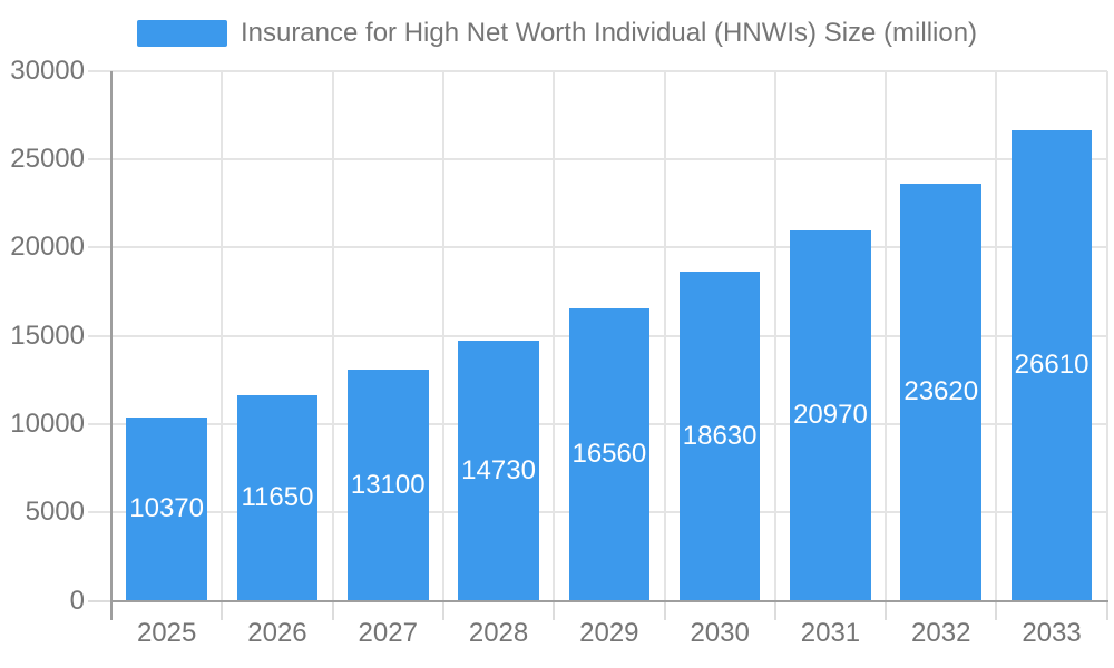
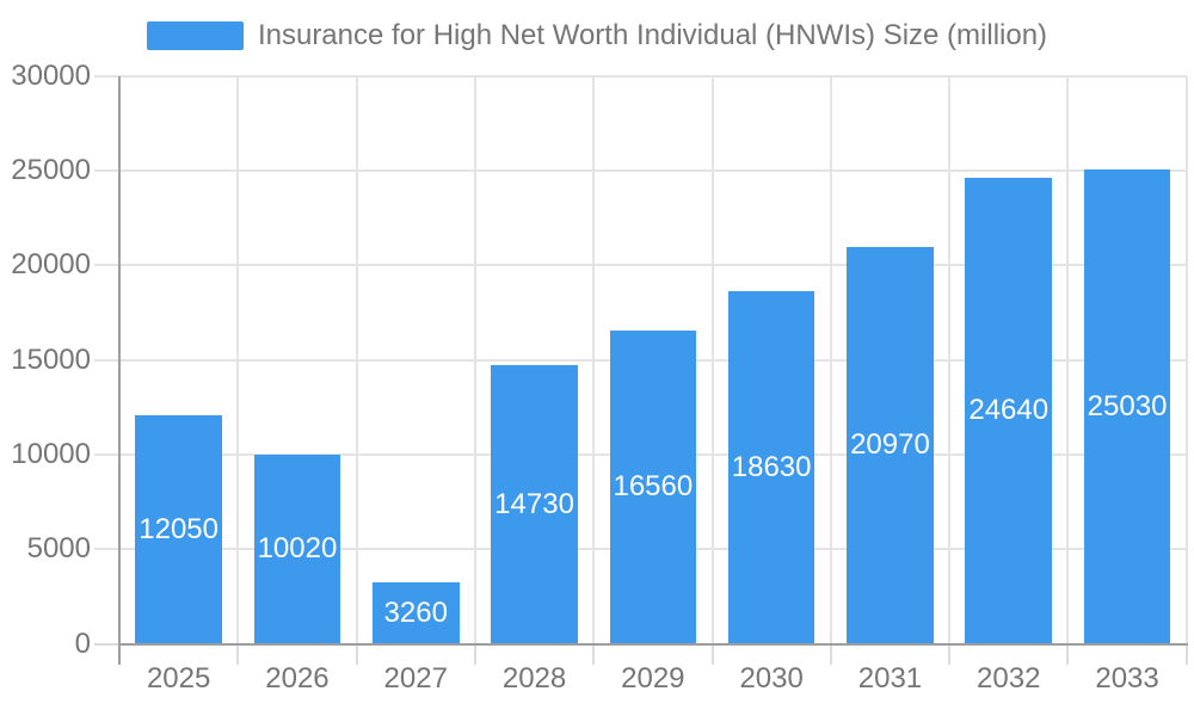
2025: 10370 -> 12050
2026: 11650 -> 10020
2027: 13100 -> 3260
2032: 23620 -> 24640
2033: 26610 -> 25030
